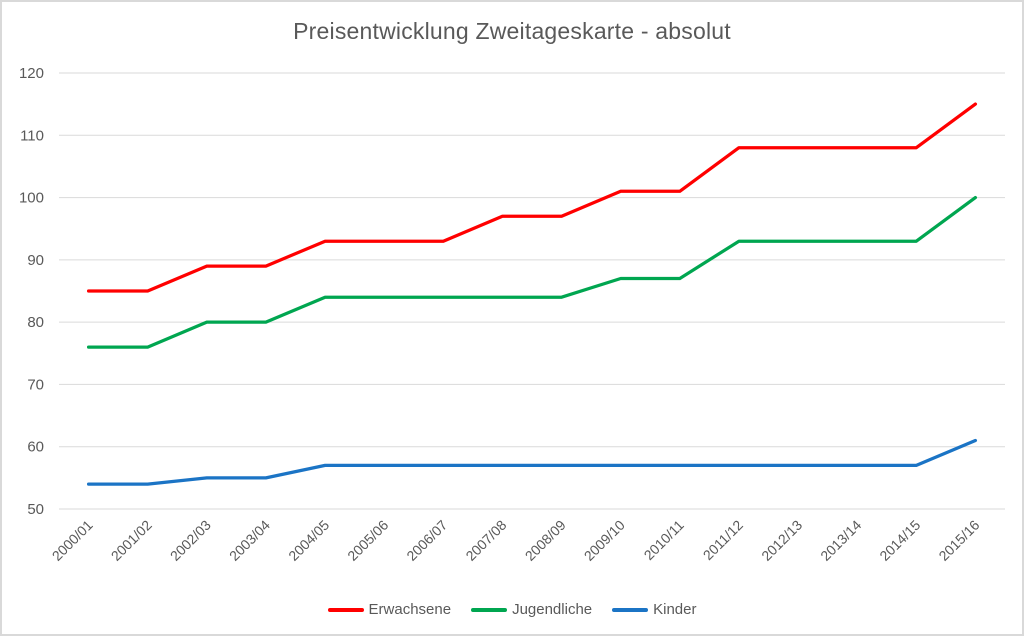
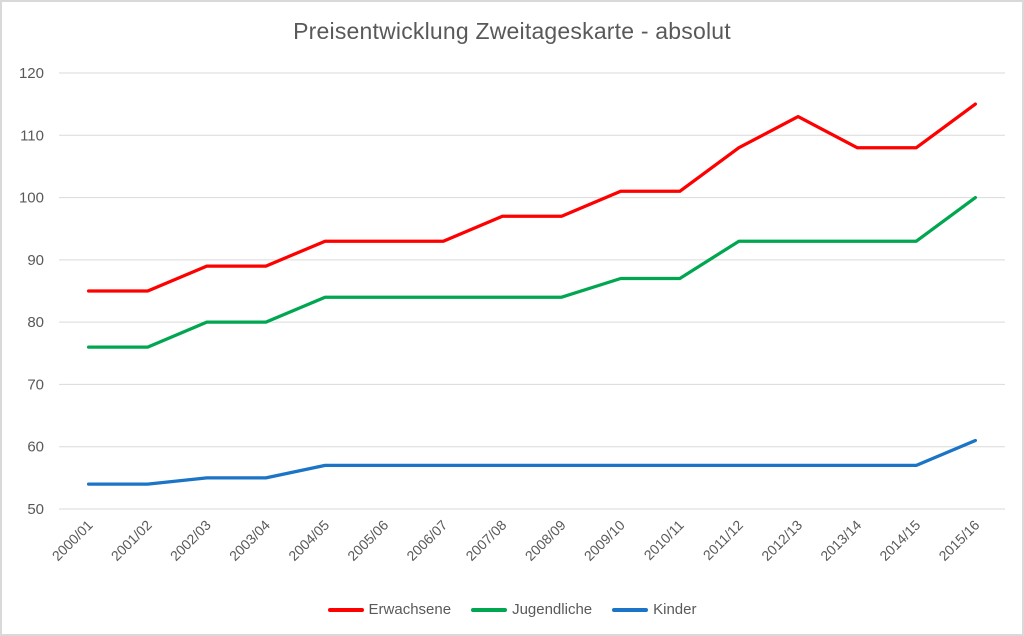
Erwachsene/2012/13: 108 -> 113
